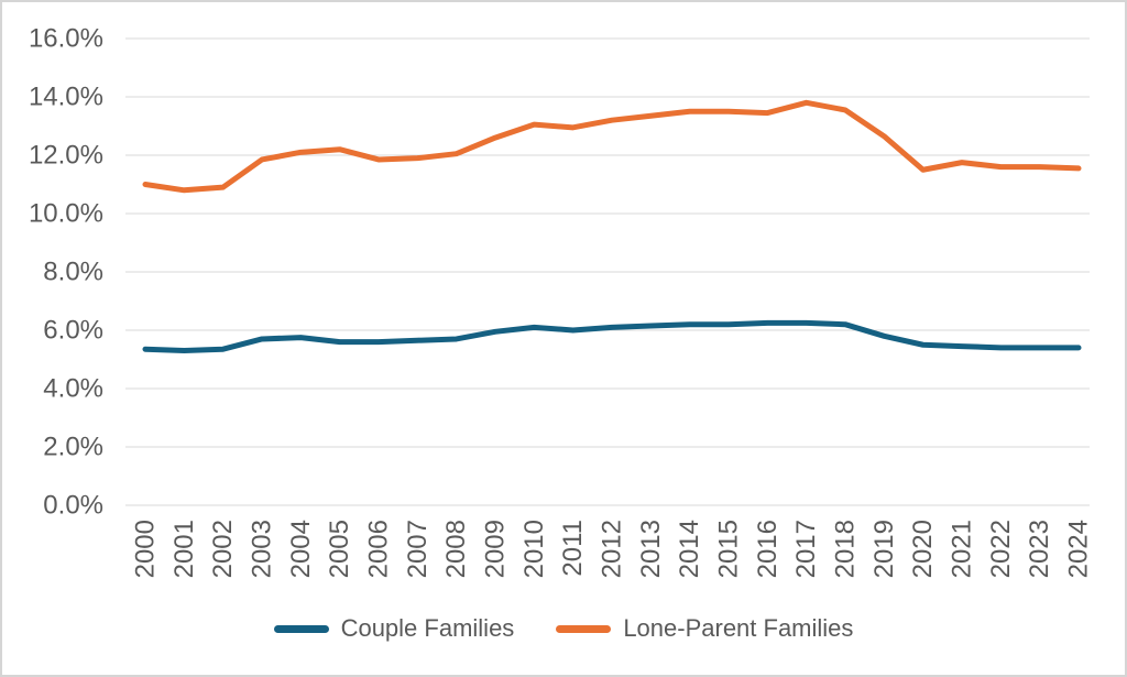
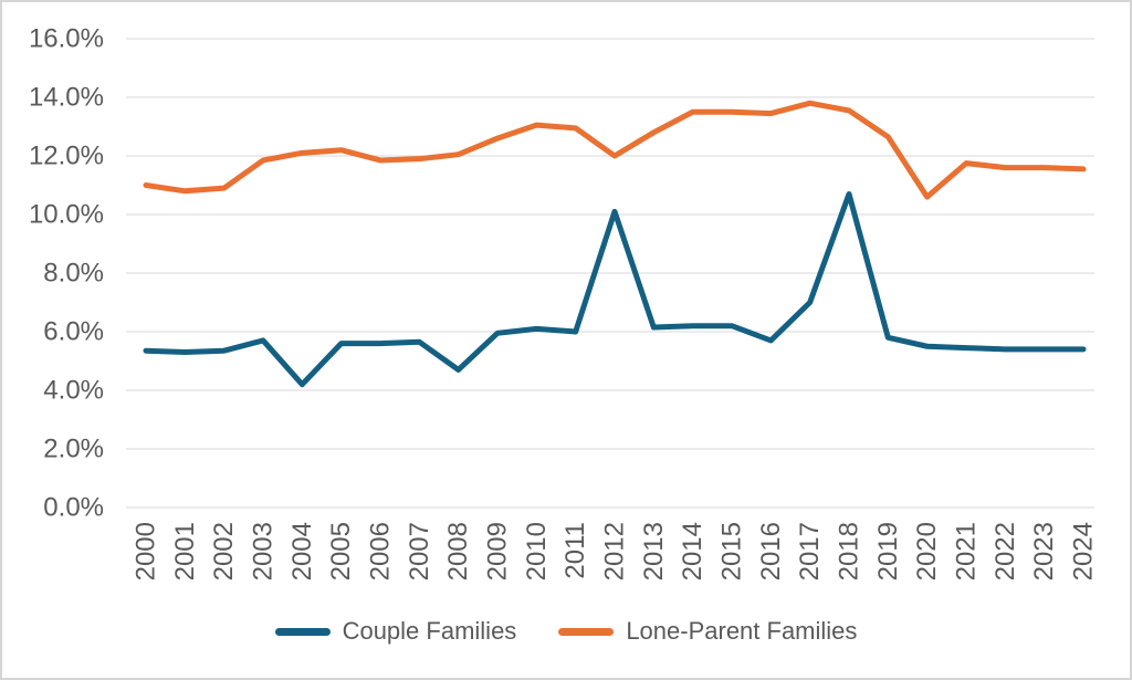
Couple Families/2004: 5.8% -> 4.2%
Couple Families/2008: 5.7% -> 4.7%
Couple Families/2012: 6.1% -> 10.1%
Lone-Parent Families/2012: 13.2% -> 12.0%
Lone-Parent Families/2013: 13.3% -> 12.8%
Couple Families/2016: 6.2% -> 5.7%
Couple Families/2017: 6.2% -> 7.0%
Couple Families/2018: 6.2% -> 10.7%
Lone-Parent Families/2020: 11.5% -> 10.6%
